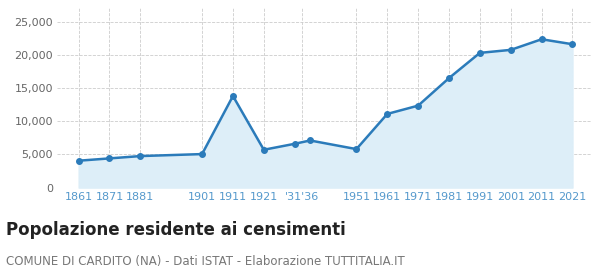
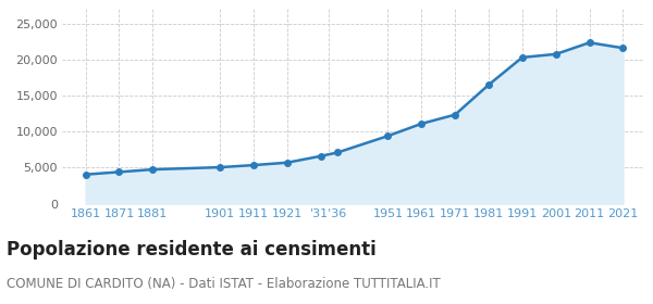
1911: 13,800 -> 5,400
1951: 5,800 -> 9,400
